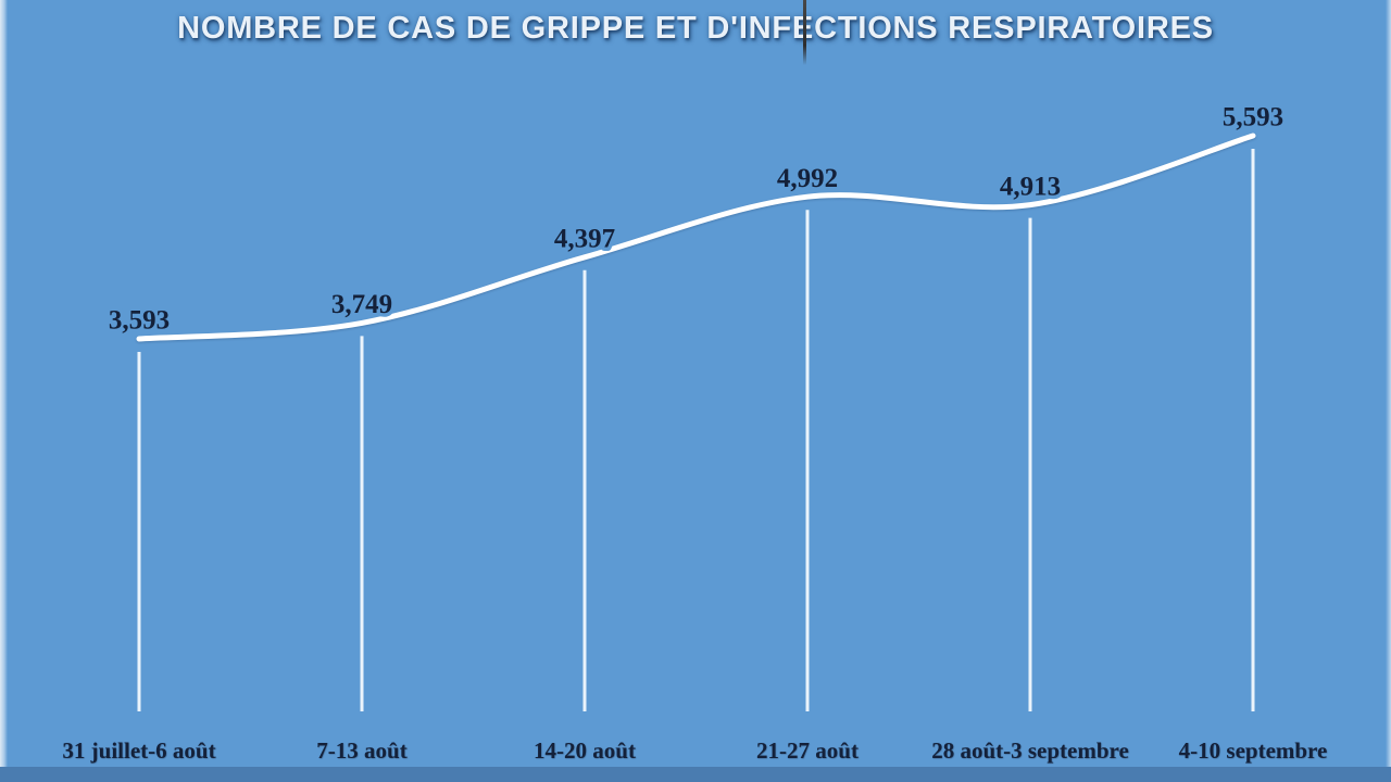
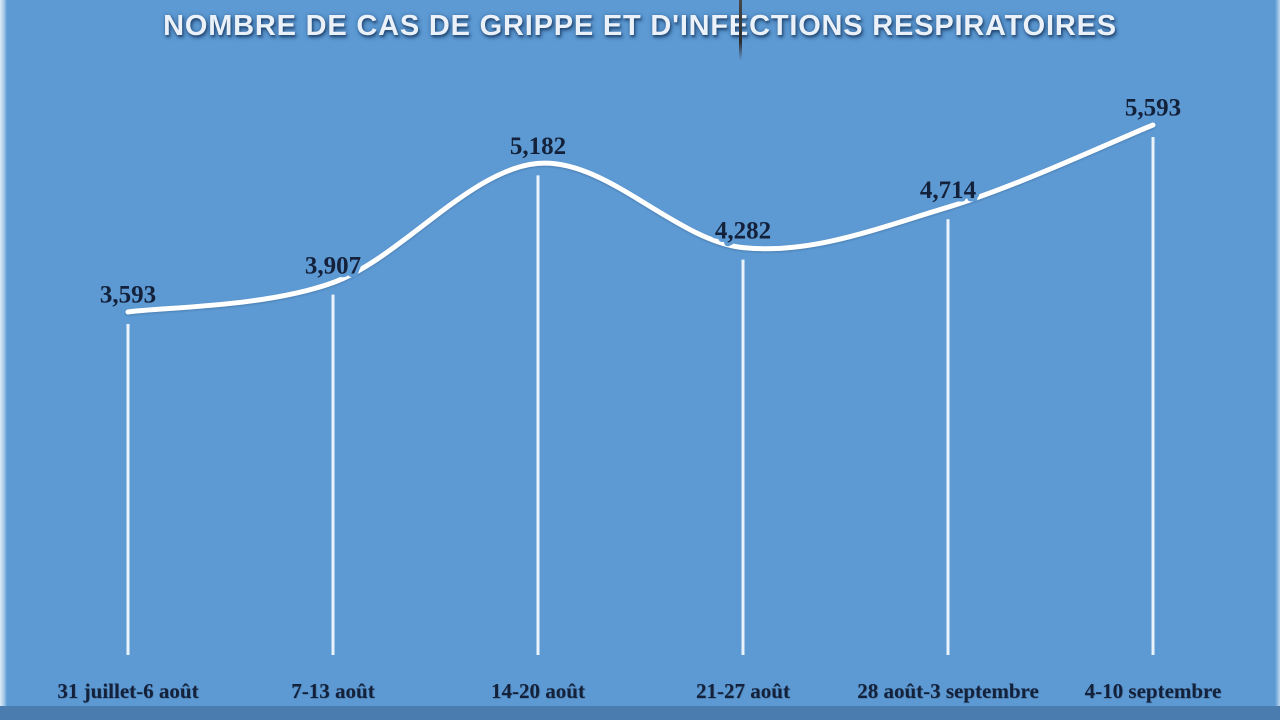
7-13 août: 3,749 -> 3,907
14-20 août: 4,397 -> 5,182
21-27 août: 4,992 -> 4,282
28 août-3 septembre: 4,913 -> 4,714
